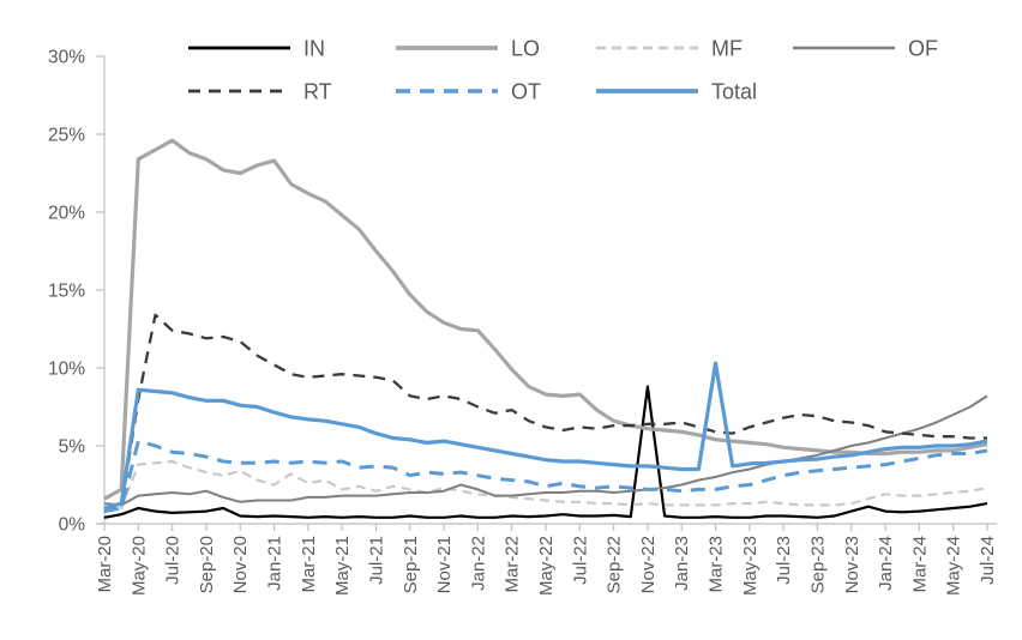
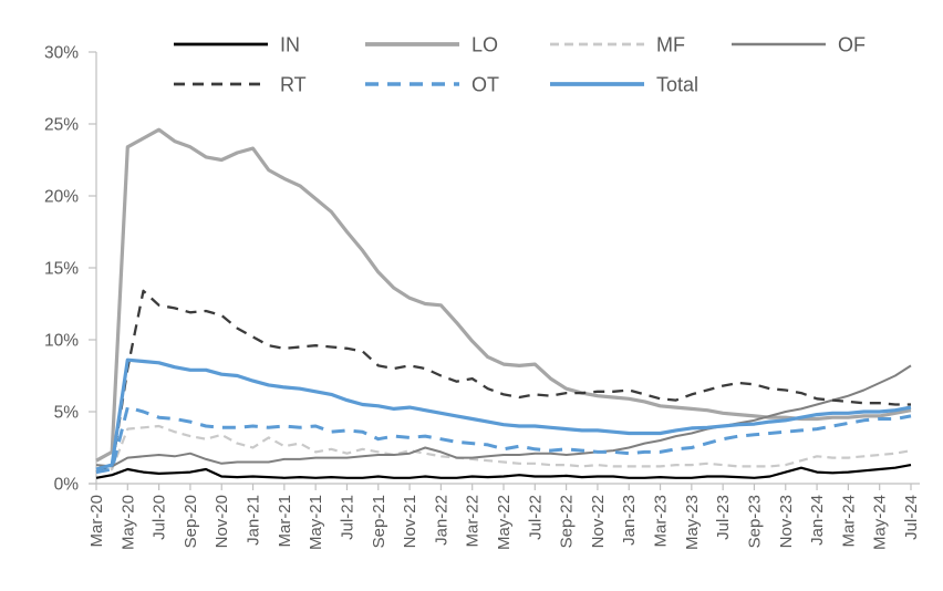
IN/Nov-22: 8.8% -> 0.5%
Total/Mar-23: 10.3% -> 3.5%
